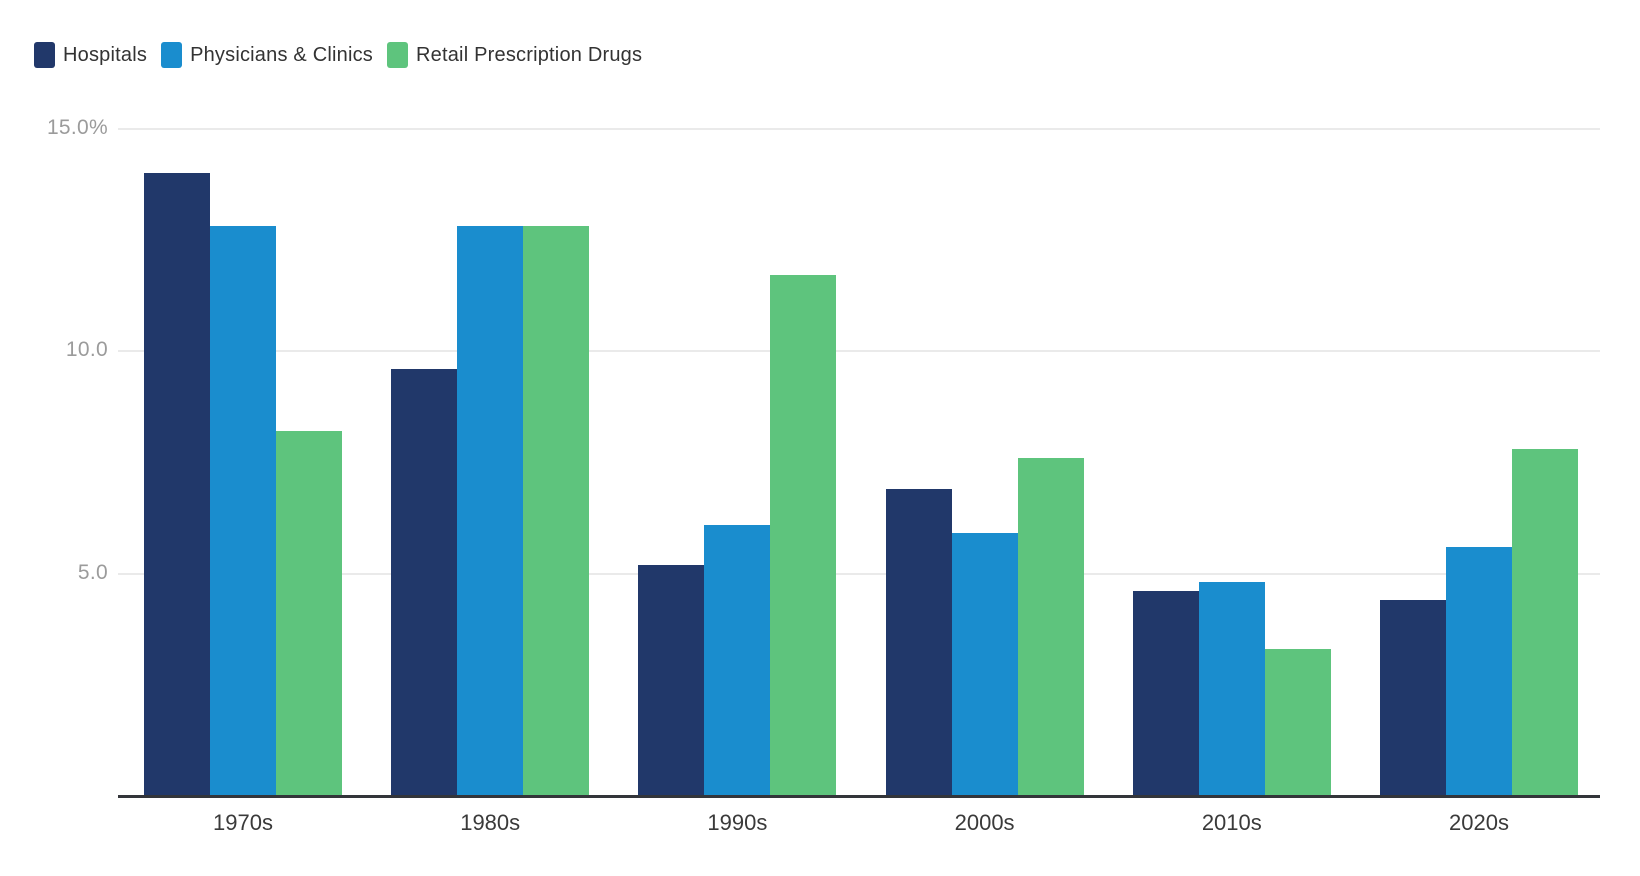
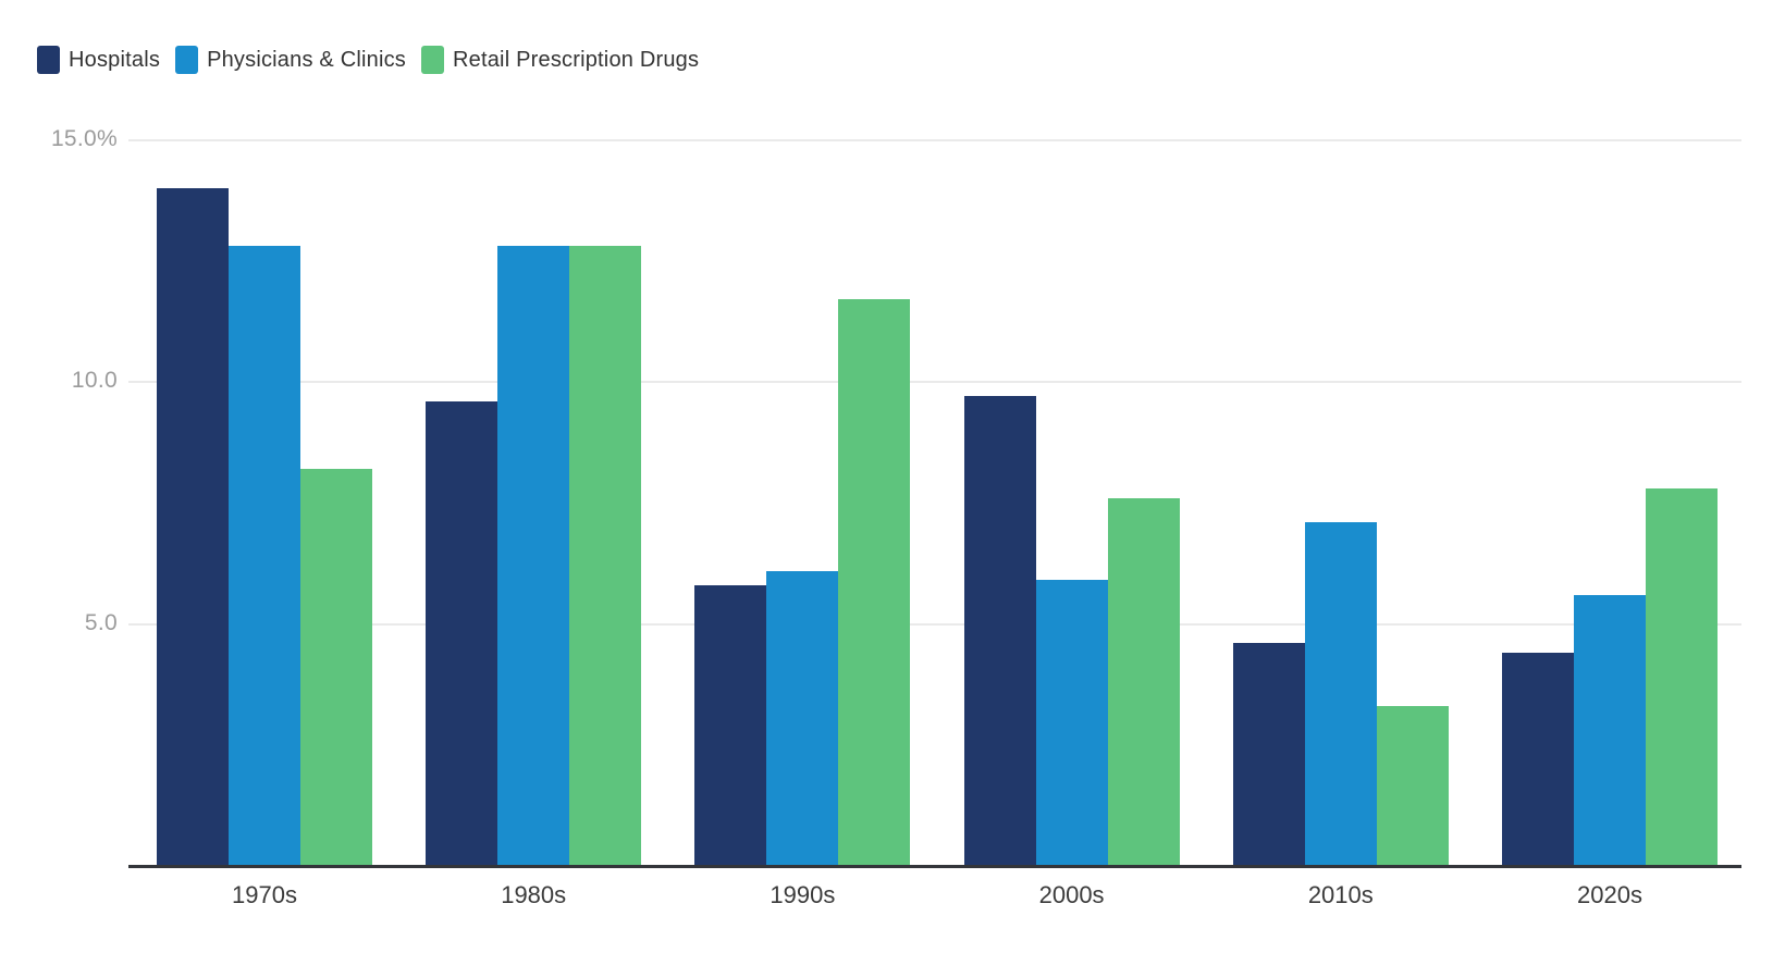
Hospitals/1990s: 5.2% -> 5.8%
Hospitals/2000s: 6.9% -> 9.7%
Physicians & Clinics/2010s: 4.8% -> 7.1%
